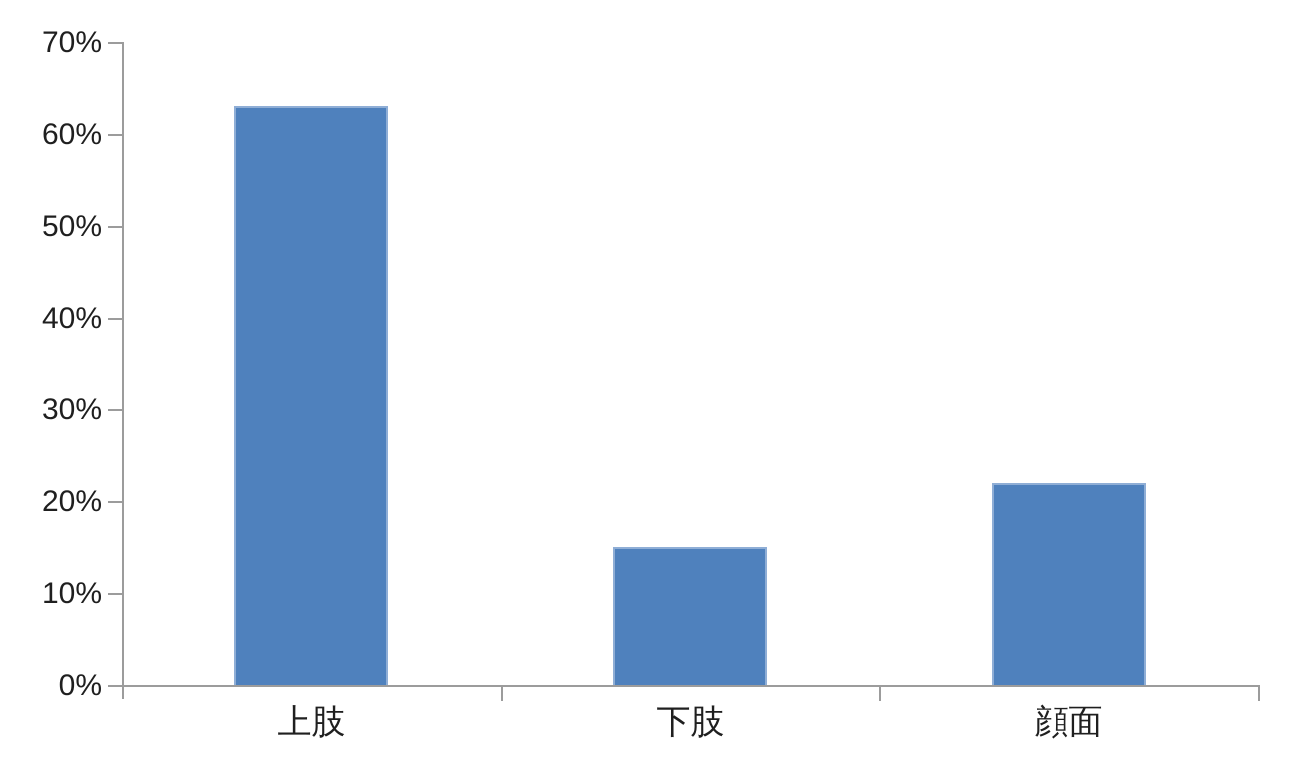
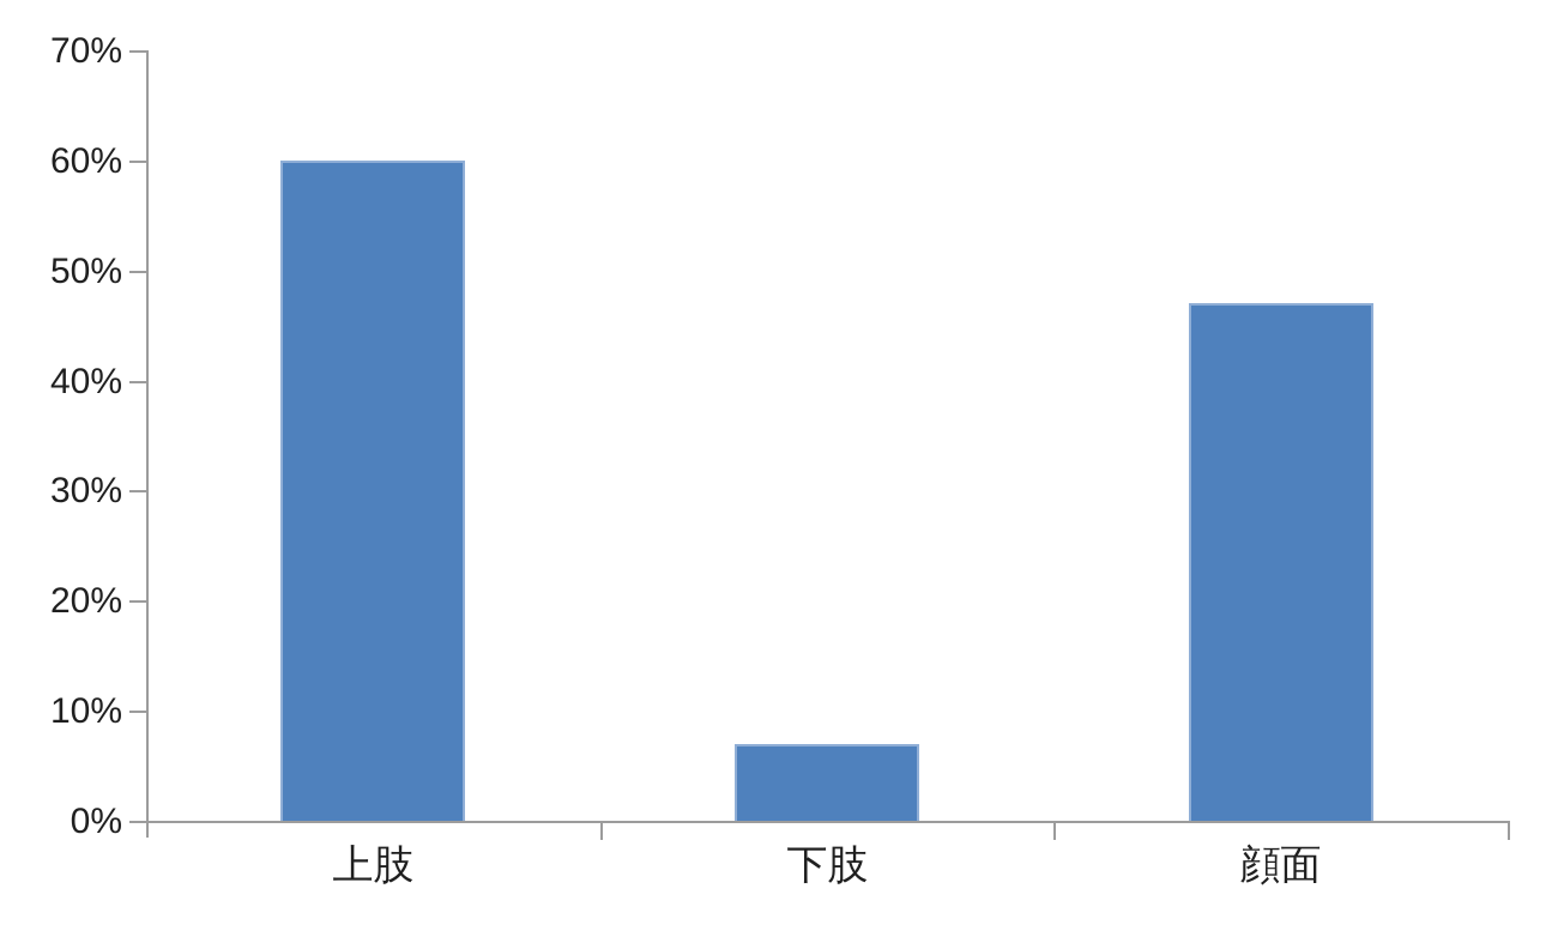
上肢: 63% -> 60%
下肢: 15% -> 7%
顔面: 22% -> 47%
